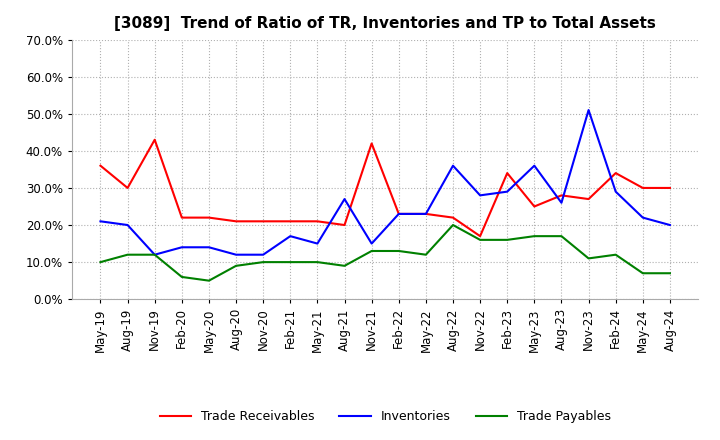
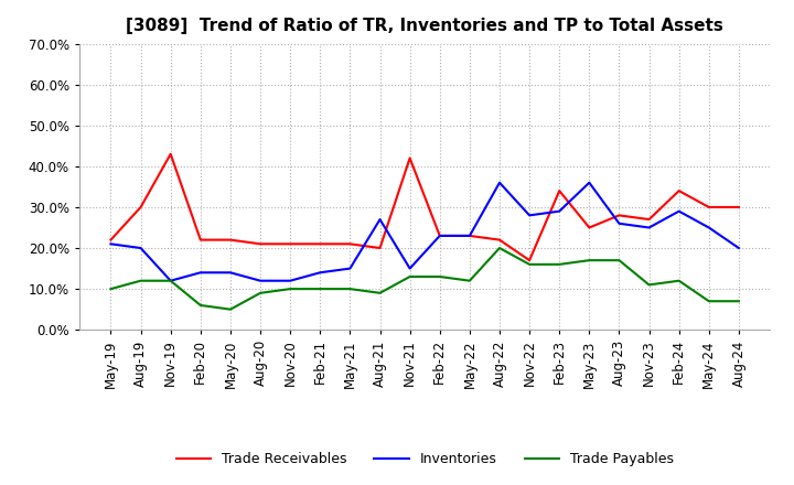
Trade Receivables/May-19: 36% -> 22%
Inventories/Feb-21: 17% -> 14%
Inventories/Nov-23: 51% -> 25%
Inventories/May-24: 22% -> 25%
